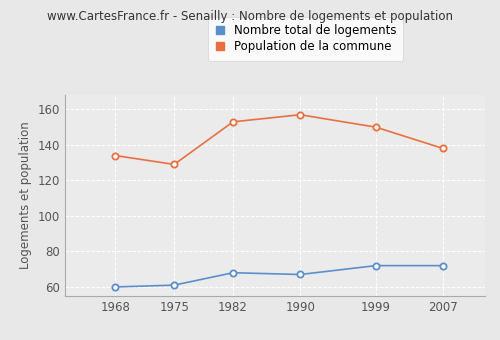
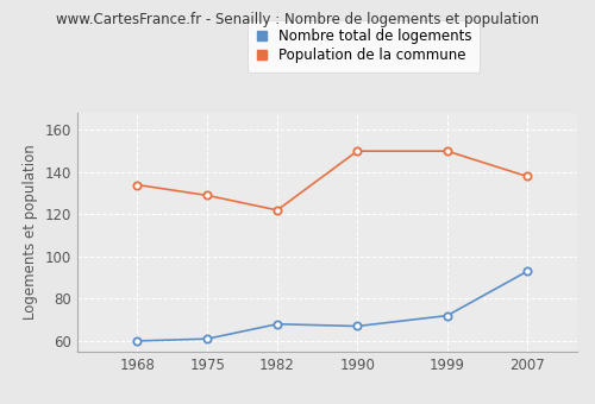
Population de la commune/1982: 153 -> 122
Population de la commune/1990: 157 -> 150
Nombre total de logements/2007: 72 -> 93
